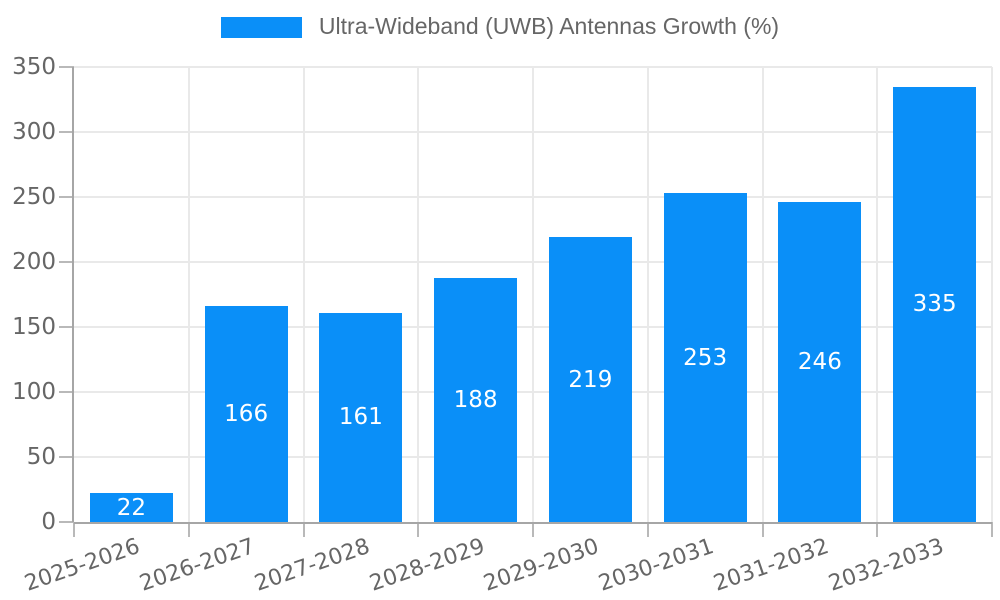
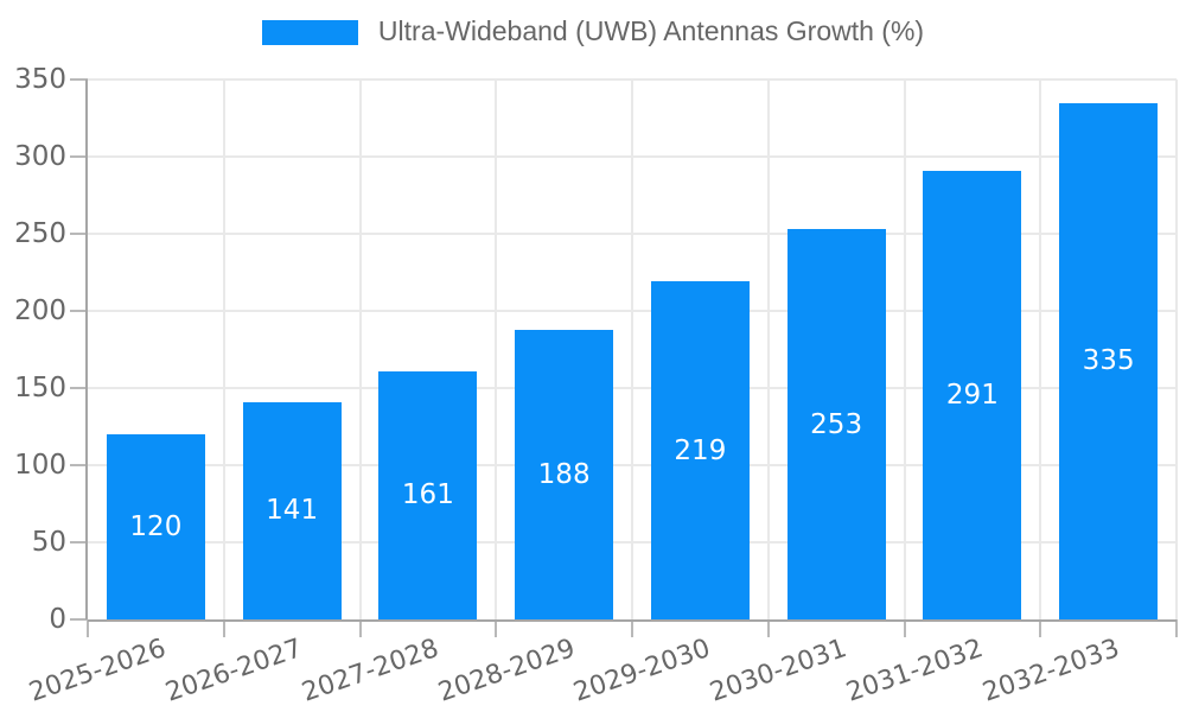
2025-2026: 22 -> 120
2026-2027: 166 -> 141
2031-2032: 246 -> 291
